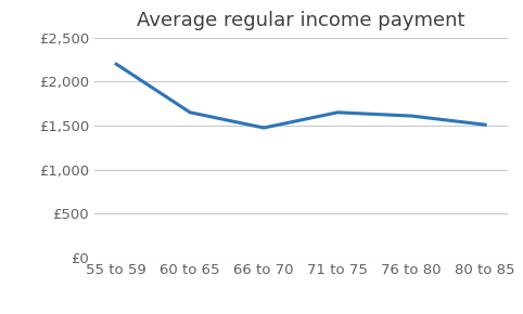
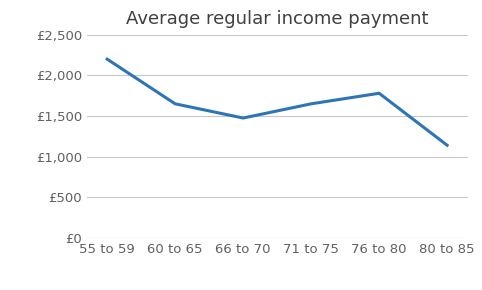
76 to 80: £1,610 -> £1,780
80 to 85: £1,510 -> £1,140
